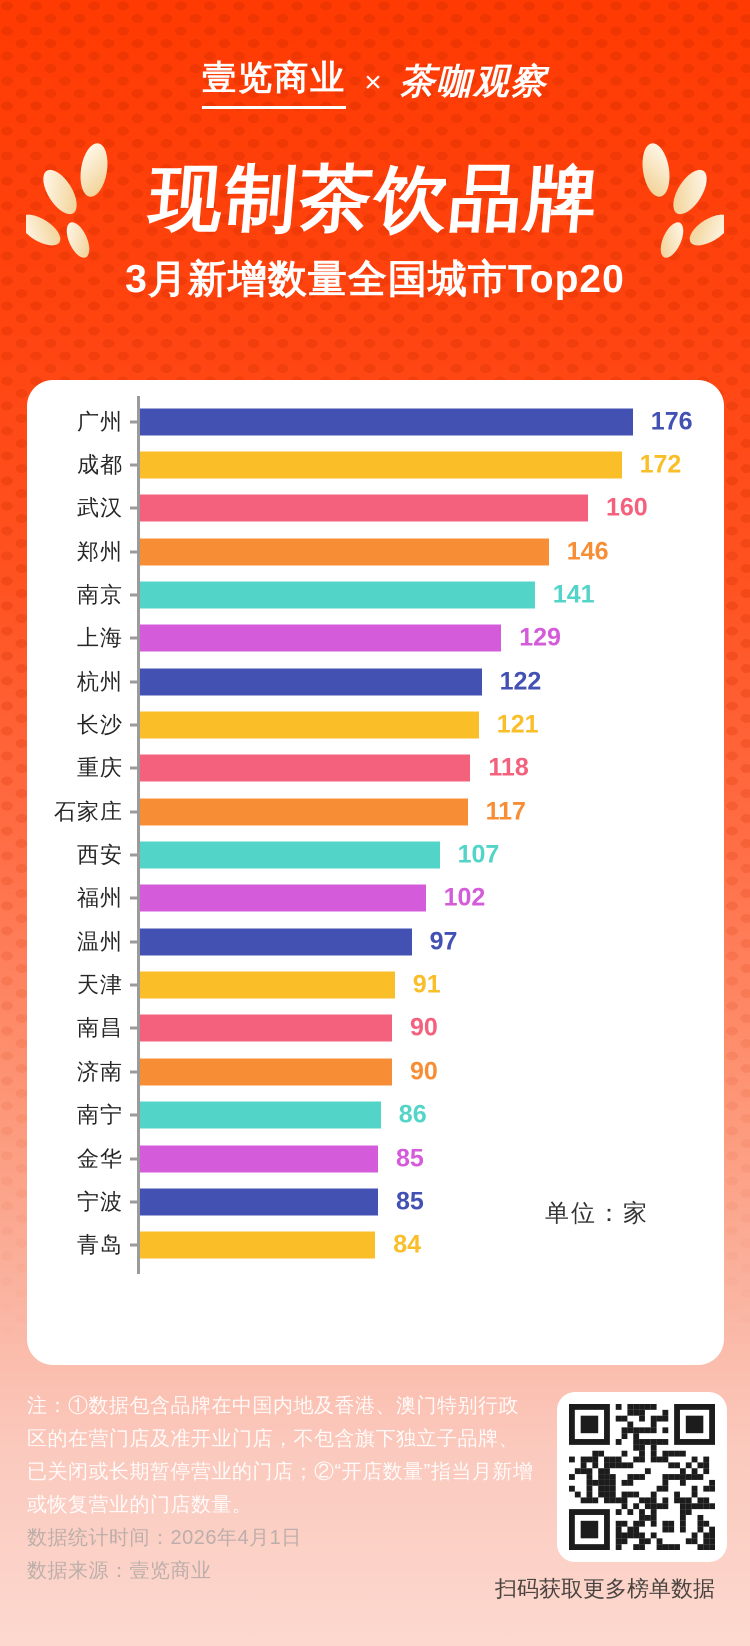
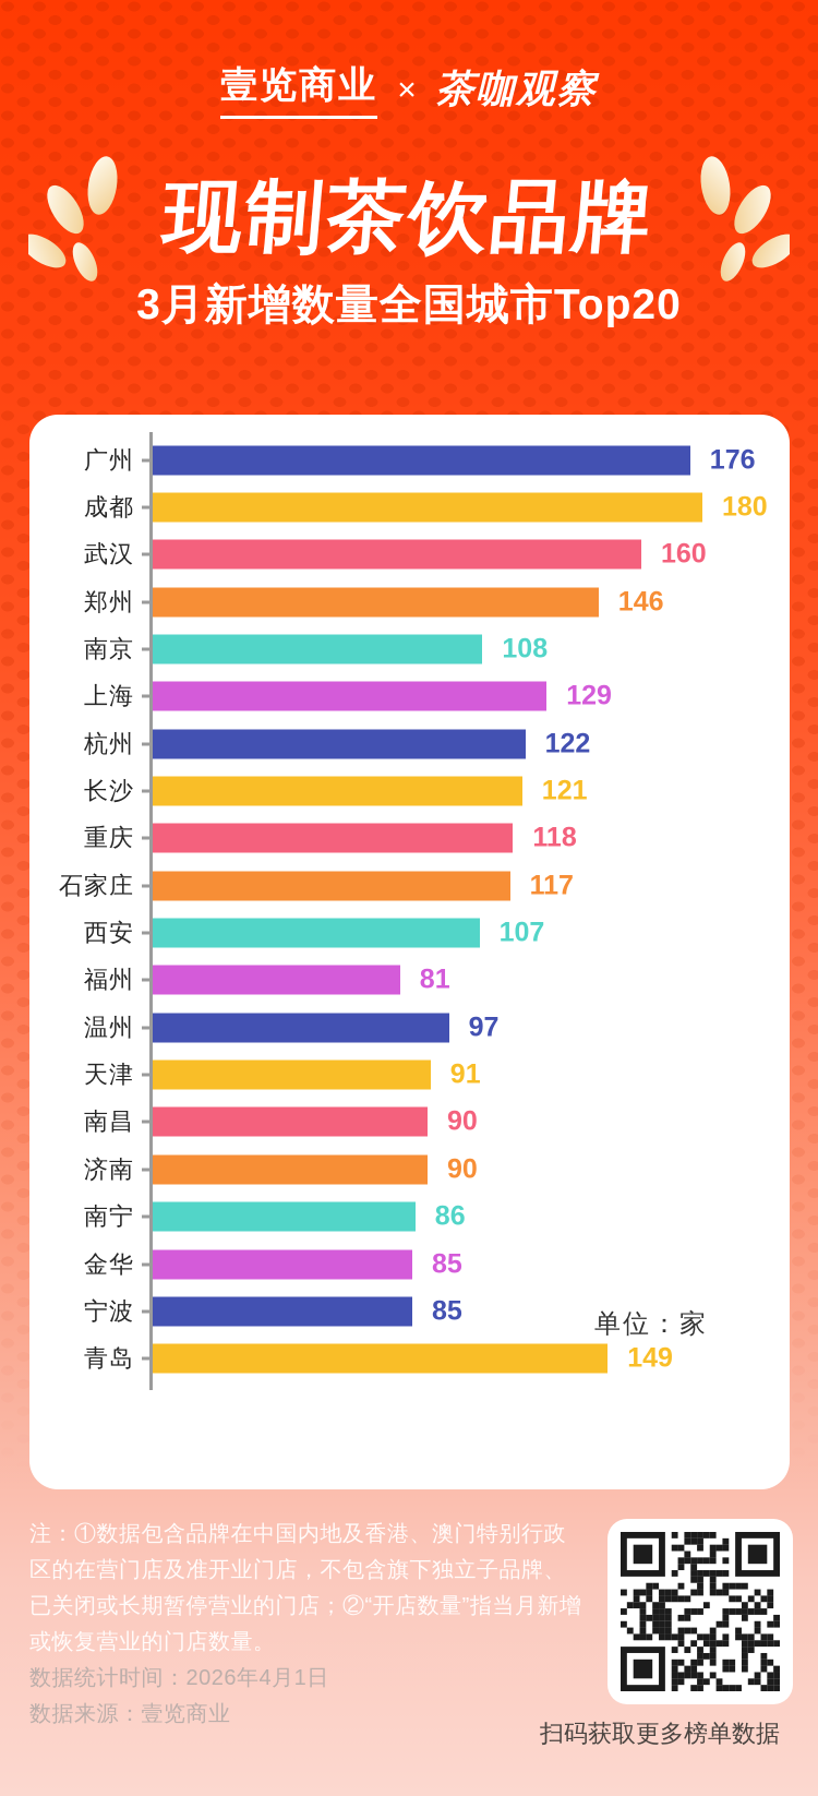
成都: 172 -> 180
南京: 141 -> 108
福州: 102 -> 81
青岛: 84 -> 149
